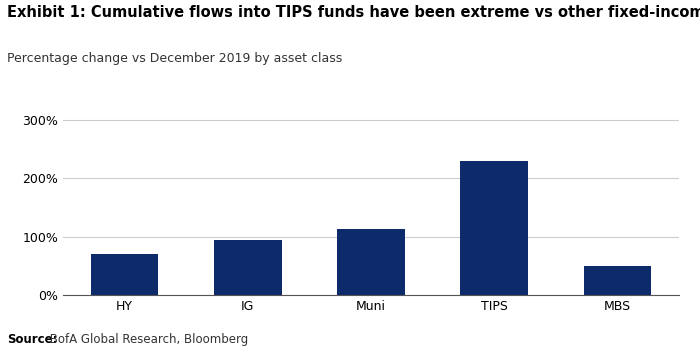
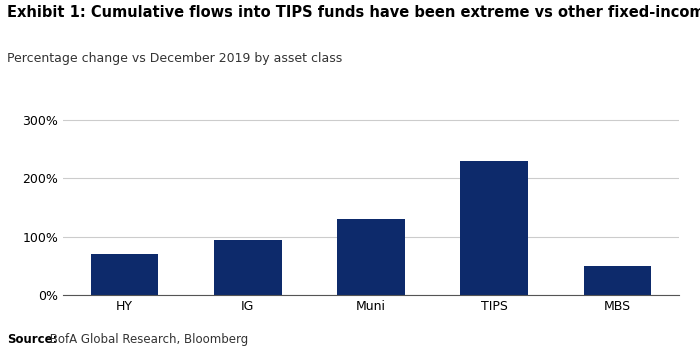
Muni: 114% -> 130%
